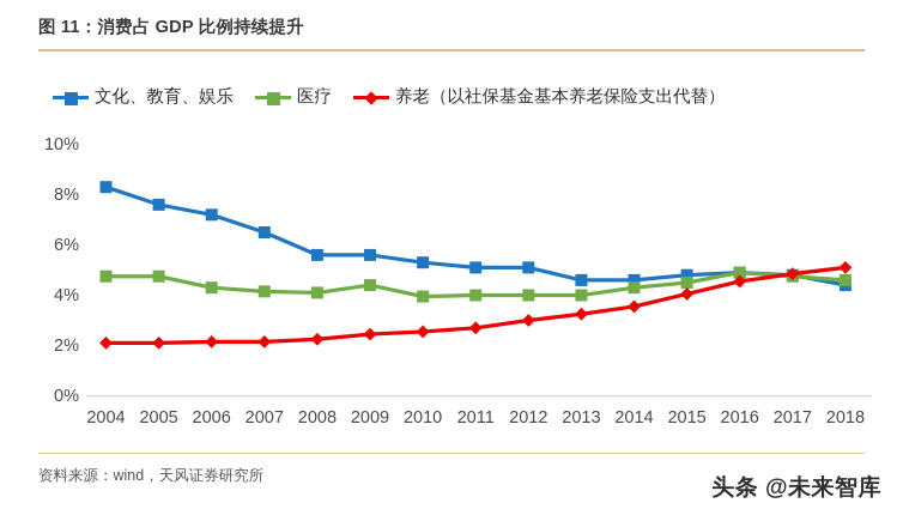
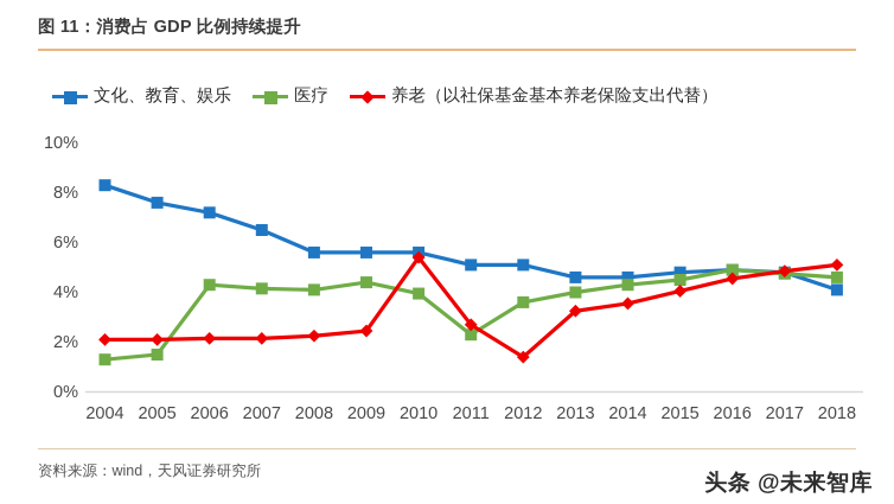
医疗/2004: 4.8% -> 1.3%
医疗/2005: 4.8% -> 1.5%
文化、教育、娱乐/2010: 5.3% -> 5.6%
养老（以社保基金基本养老保险支出代替）/2010: 2.5% -> 5.4%
医疗/2011: 4.0% -> 2.3%
医疗/2012: 4.0% -> 3.6%
养老（以社保基金基本养老保险支出代替）/2012: 3.0% -> 1.4%
文化、教育、娱乐/2018: 4.4% -> 4.1%
